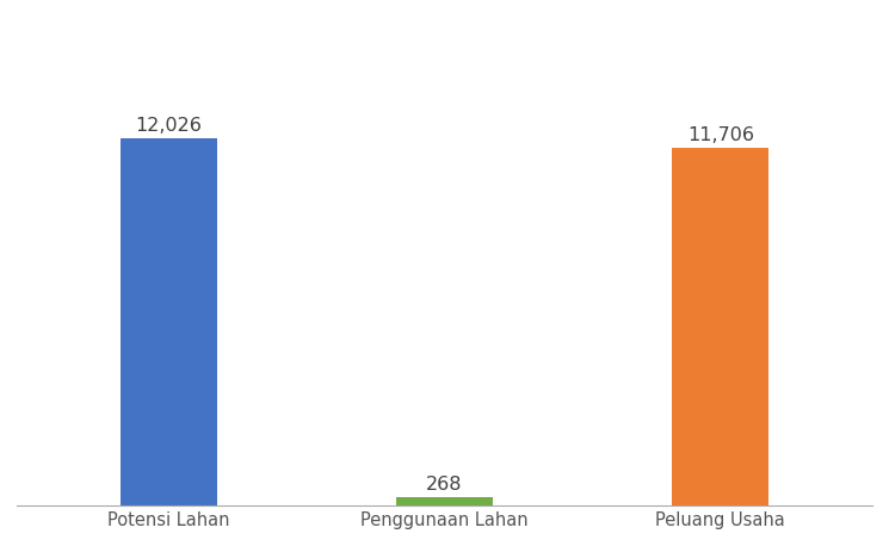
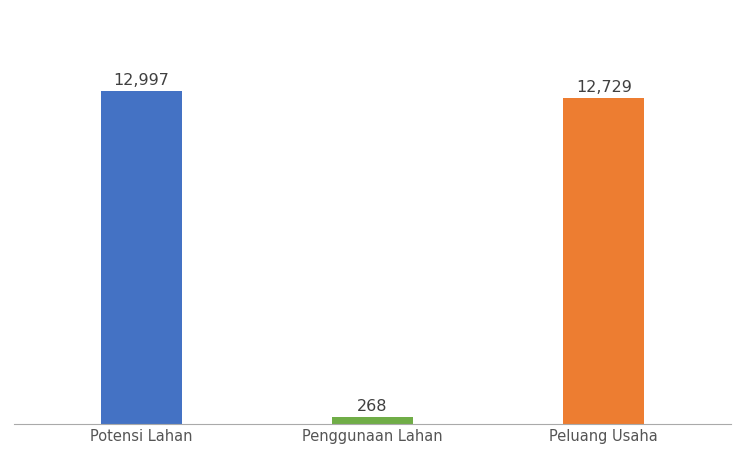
Potensi Lahan: 12,026 -> 12,997
Peluang Usaha: 11,706 -> 12,729
